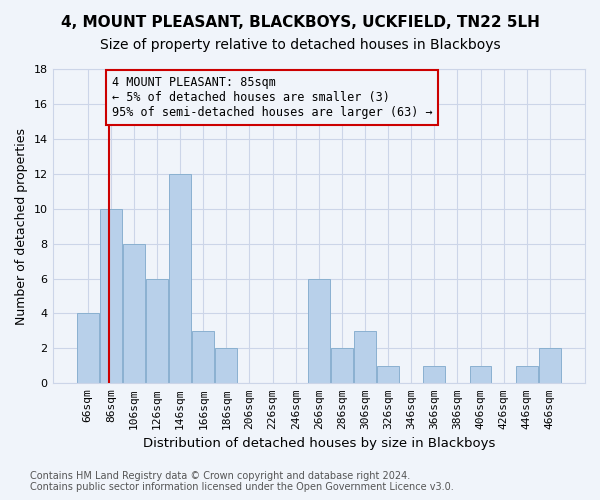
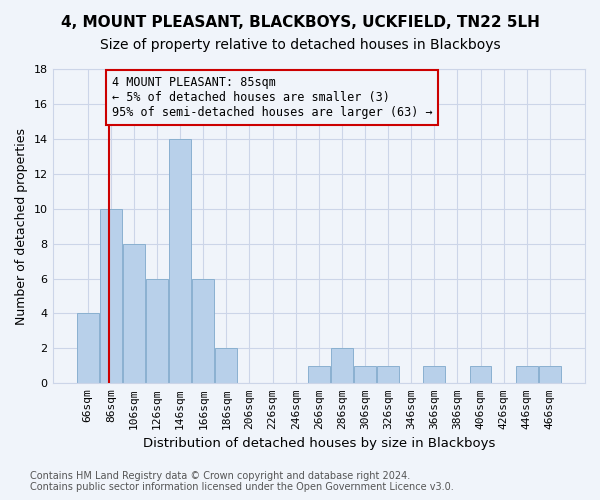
146sqm: 12 -> 14
166sqm: 3 -> 6
266sqm: 6 -> 1
306sqm: 3 -> 1
466sqm: 2 -> 1
